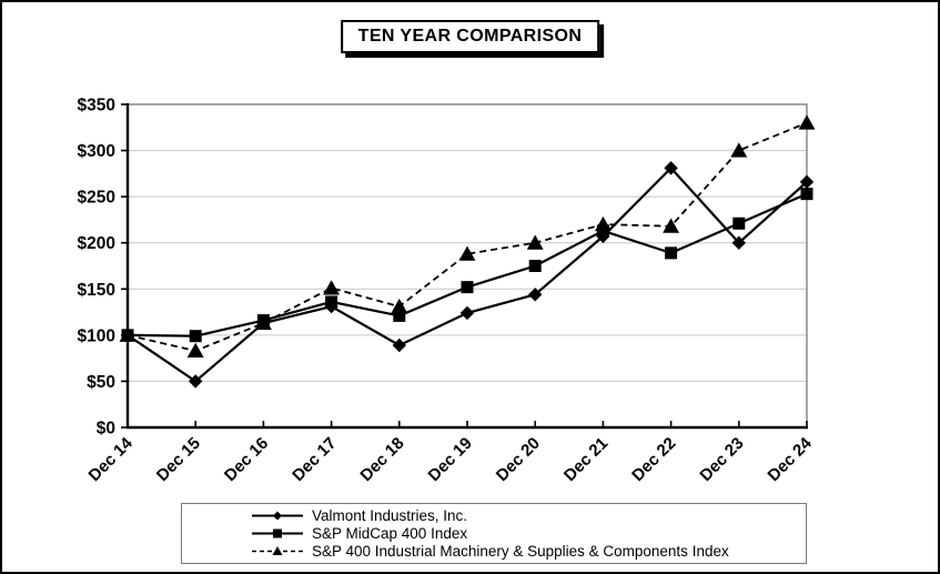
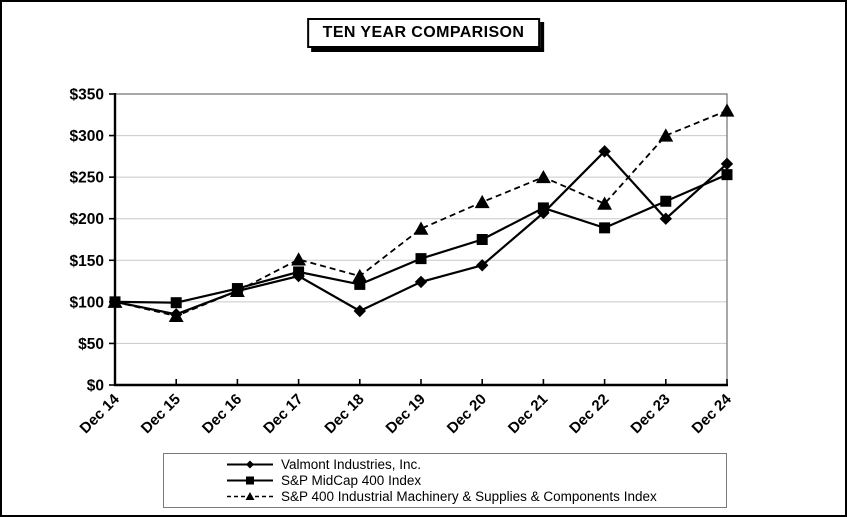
Valmont Industries, Inc./Dec 15: $50 -> $80
S&P 400 Industrial Machinery & Supplies & Components Index/Dec 20: $200 -> $220
S&P 400 Industrial Machinery & Supplies & Components Index/Dec 21: $220 -> $250
